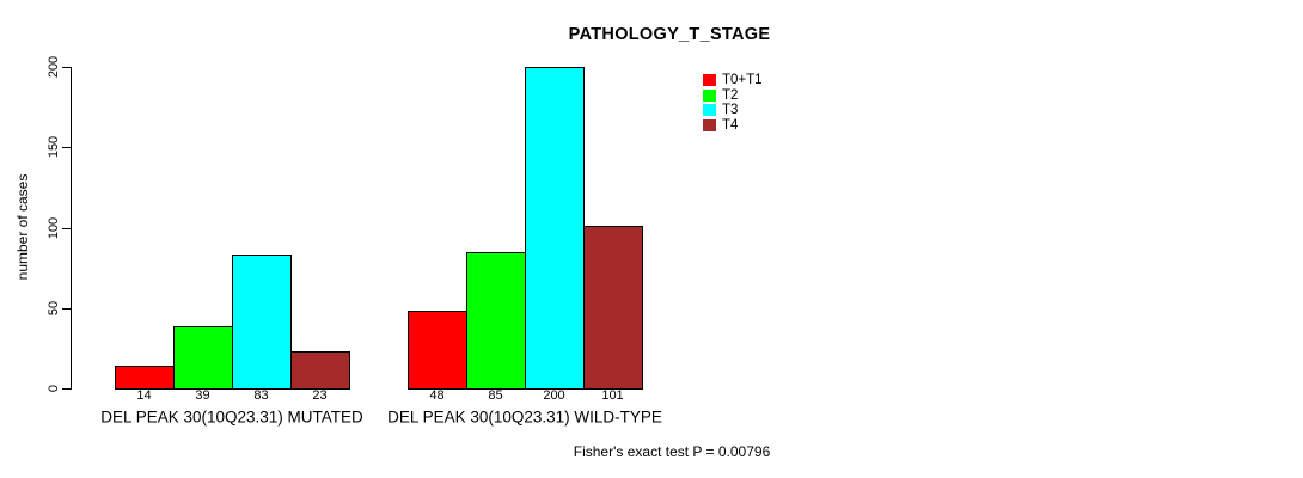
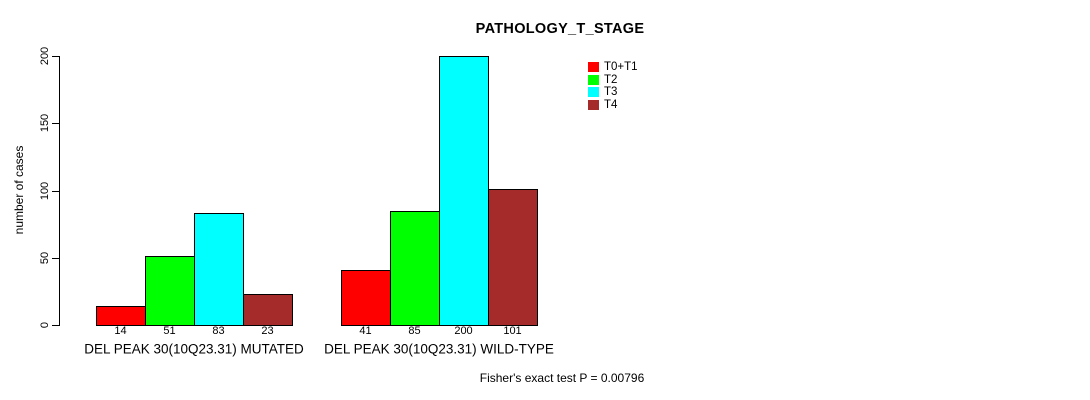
T2/DEL PEAK 30(10Q23.31) MUTATED: 39 -> 51
T0+T1/DEL PEAK 30(10Q23.31) WILD-TYPE: 48 -> 41
